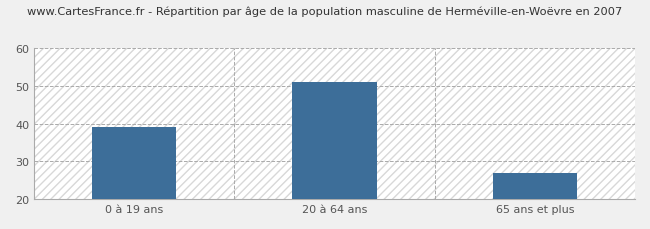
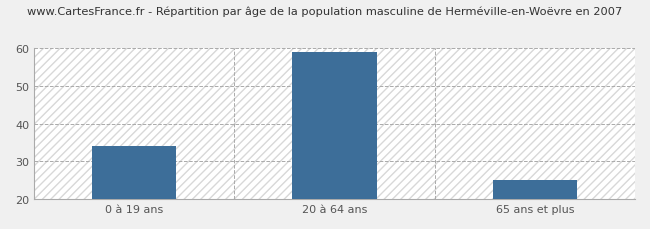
0 à 19 ans: 39 -> 34
20 à 64 ans: 51 -> 59
65 ans et plus: 27 -> 25
